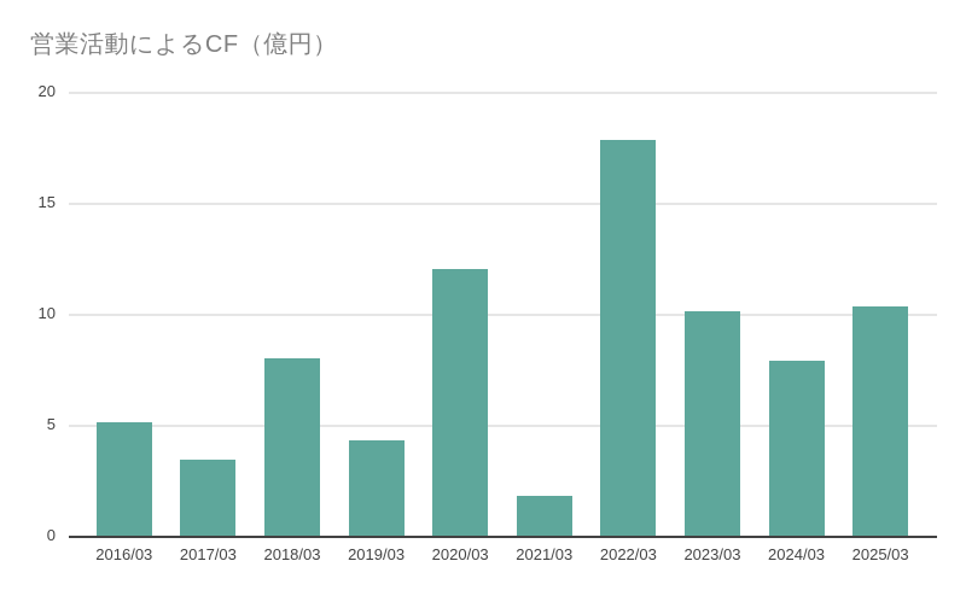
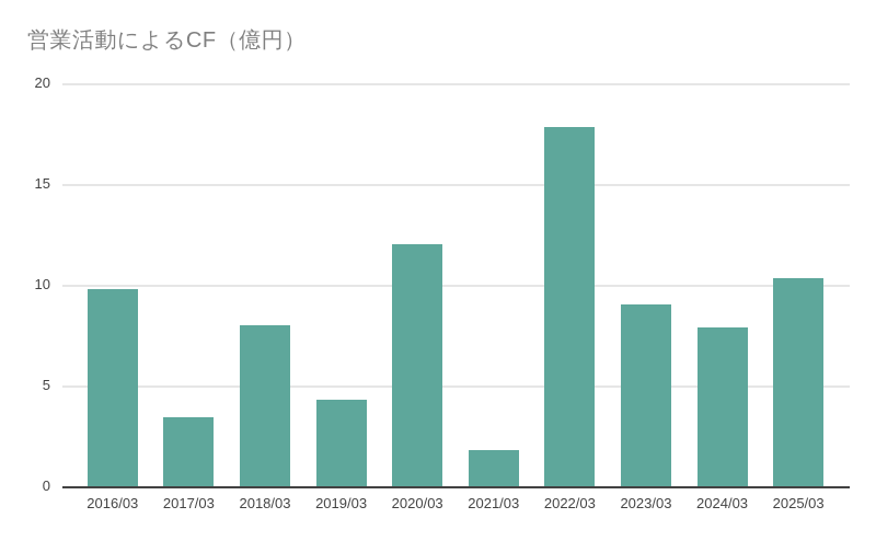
2016/03: 5.1 -> 9.8
2023/03: 10.1 -> 9.0
